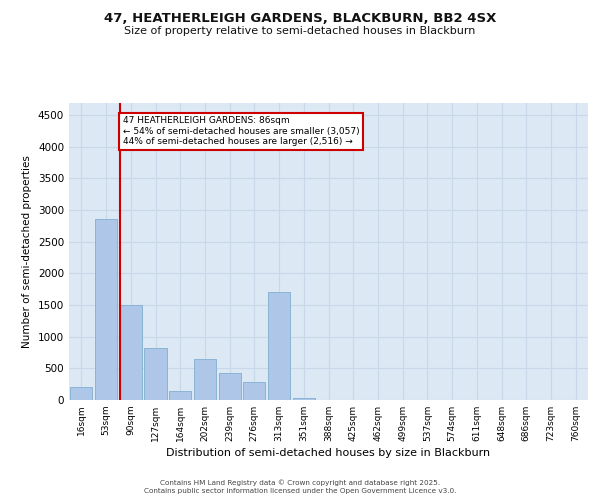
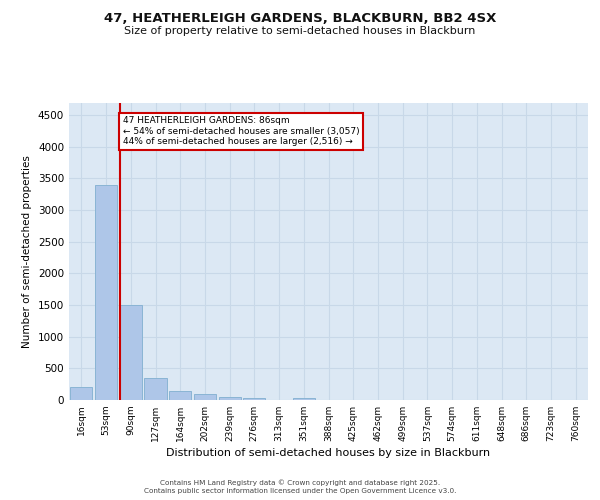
53sqm: 2860 -> 3400
127sqm: 820 -> 350
202sqm: 640 -> 100
239sqm: 420 -> 50
276sqm: 280 -> 30
313sqm: 1700 -> 0
